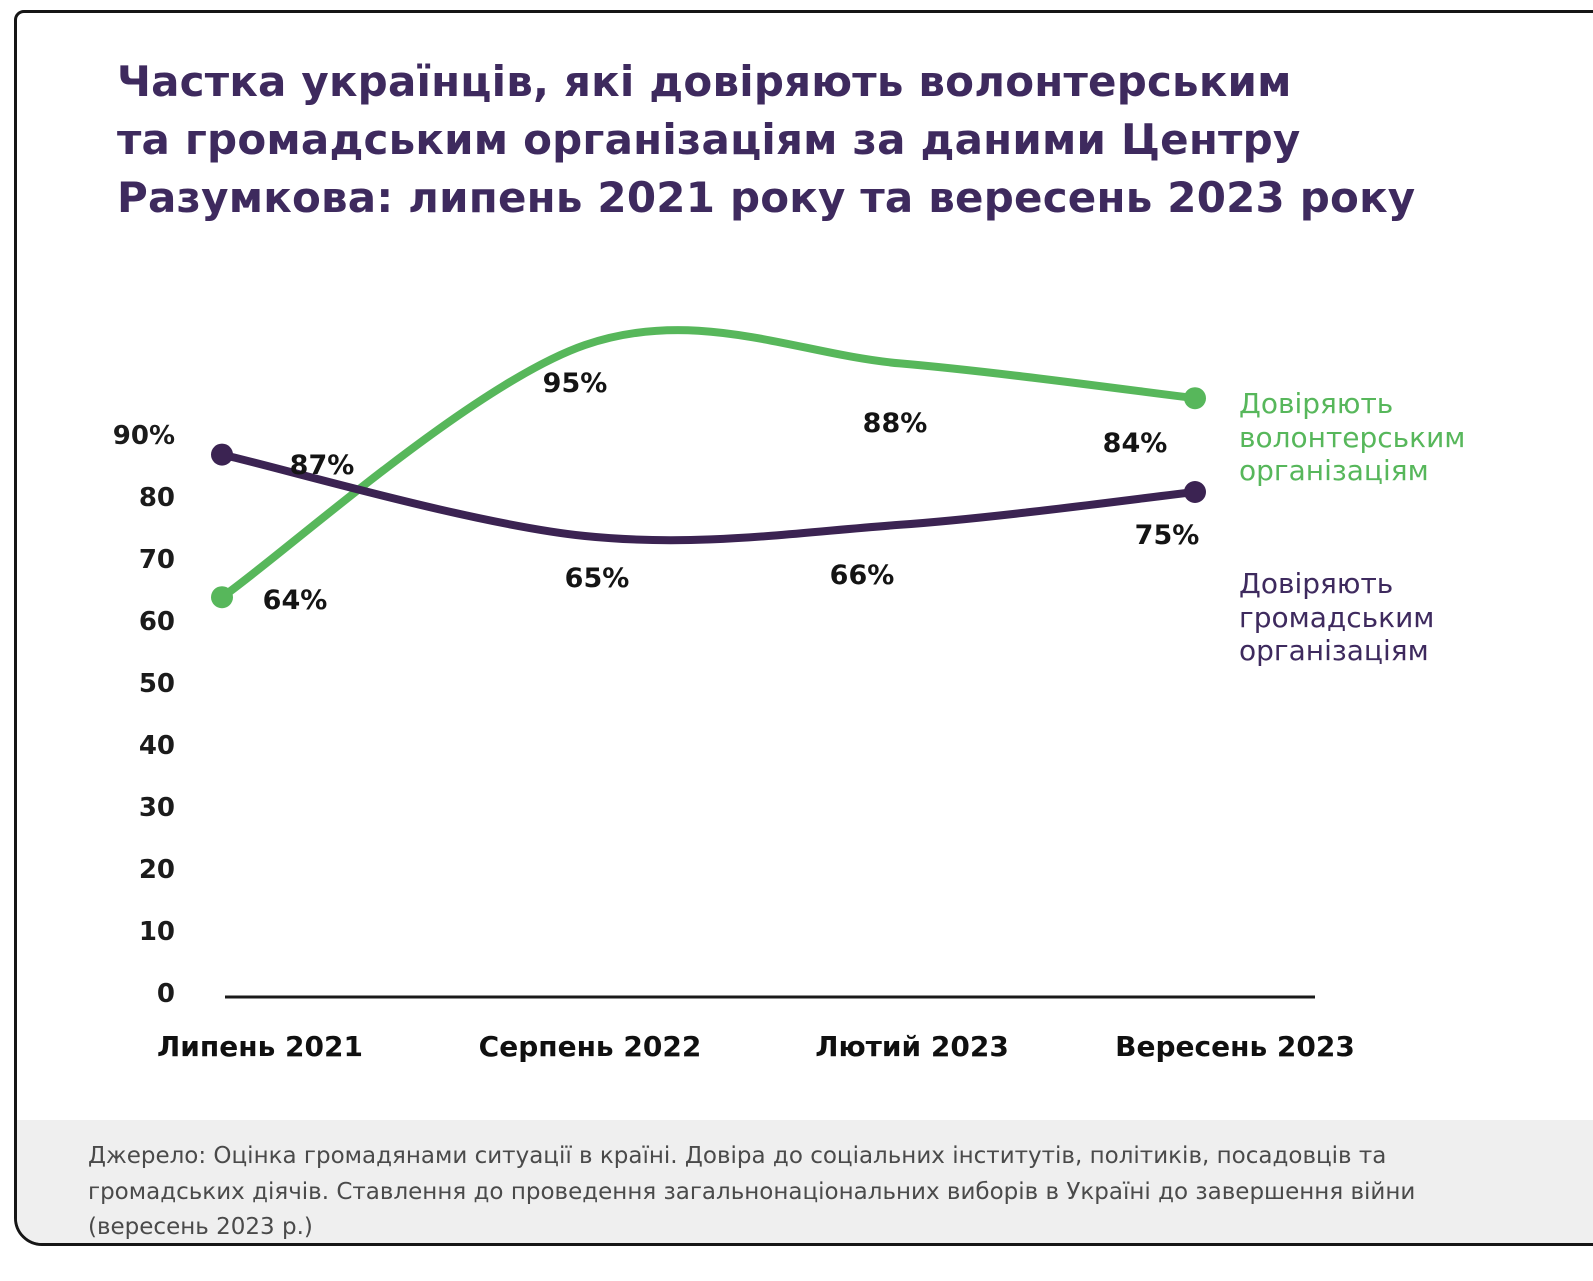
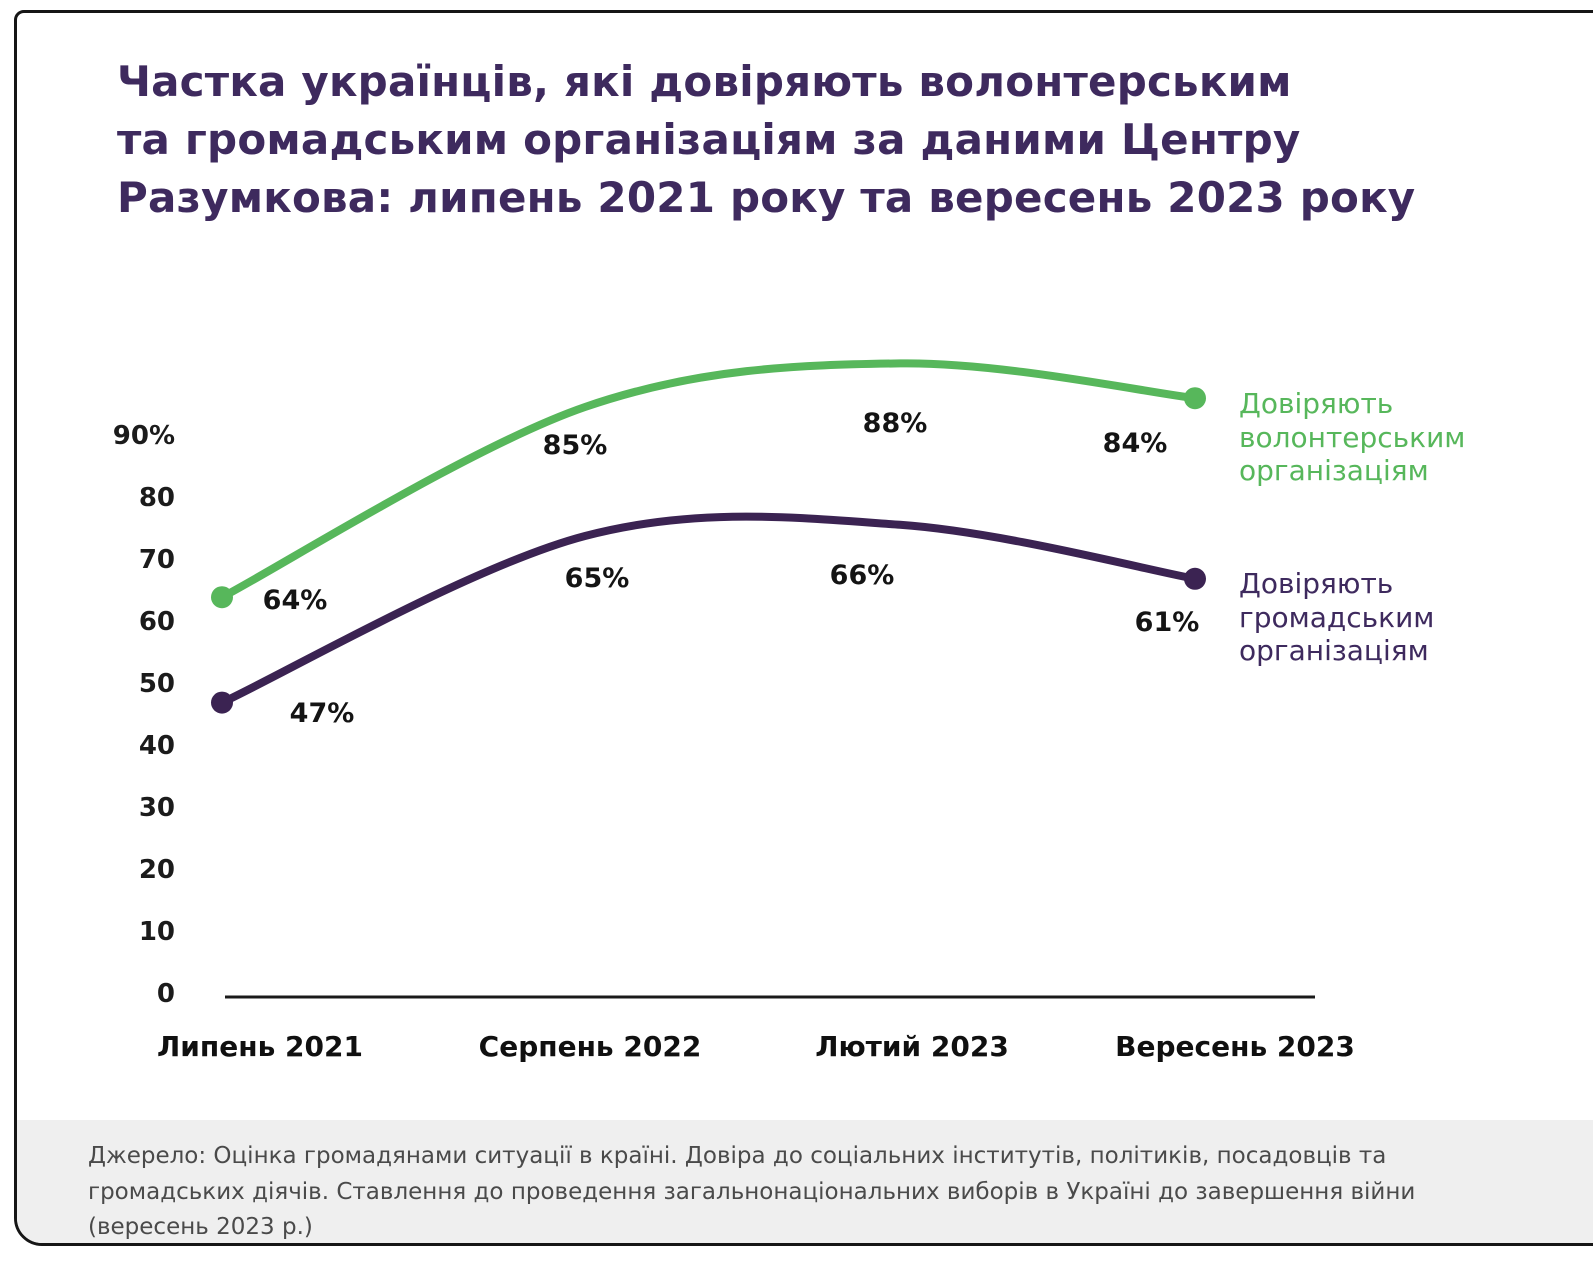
Довіряють громадським організаціям/Липень 2021: 87% -> 47%
Довіряють волонтерським організаціям/Серпень 2022: 95% -> 85%
Довіряють громадським організаціям/Вересень 2023: 75% -> 61%
